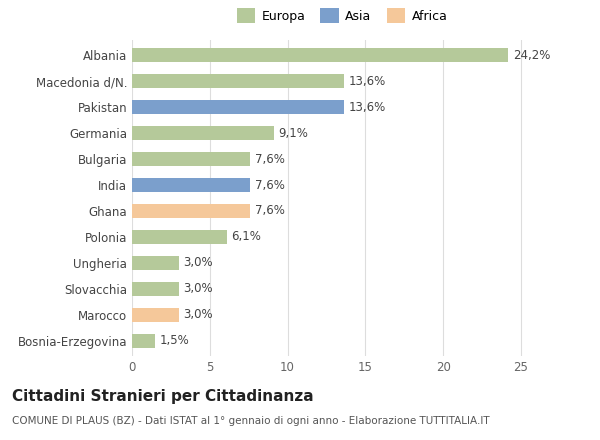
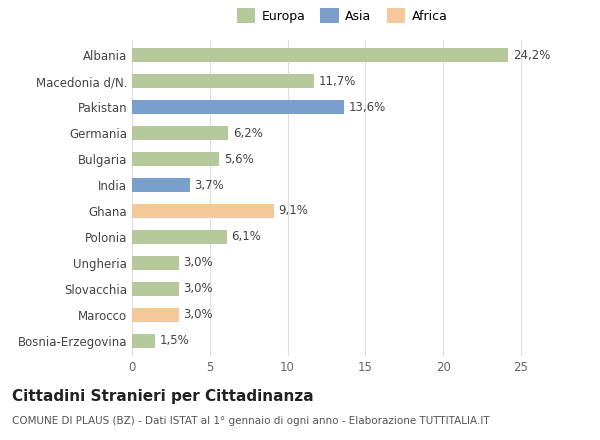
Macedonia d/N.: 13,6% -> 11,7%
Germania: 9,1% -> 6,2%
Bulgaria: 7,6% -> 5,6%
India: 7,6% -> 3,7%
Ghana: 7,6% -> 9,1%
